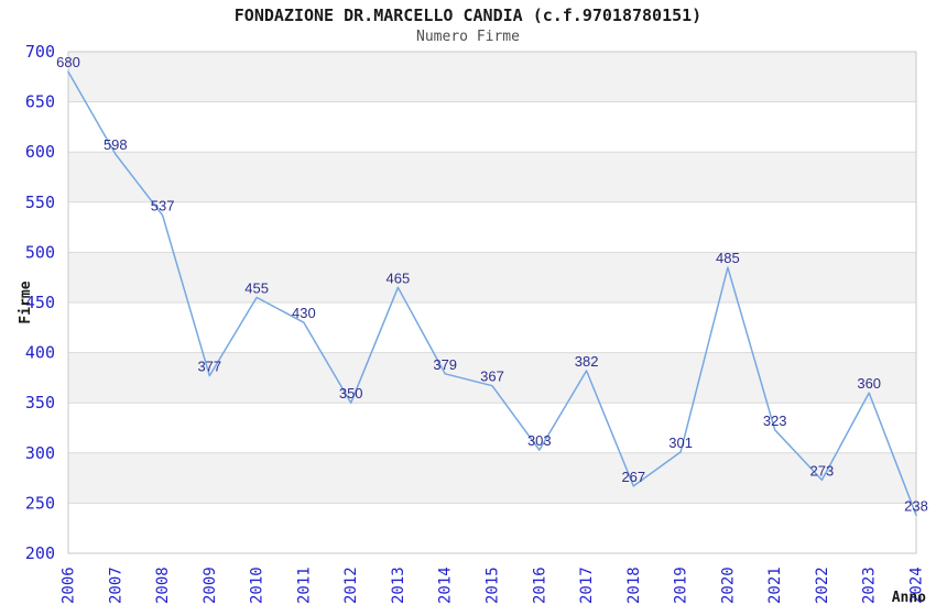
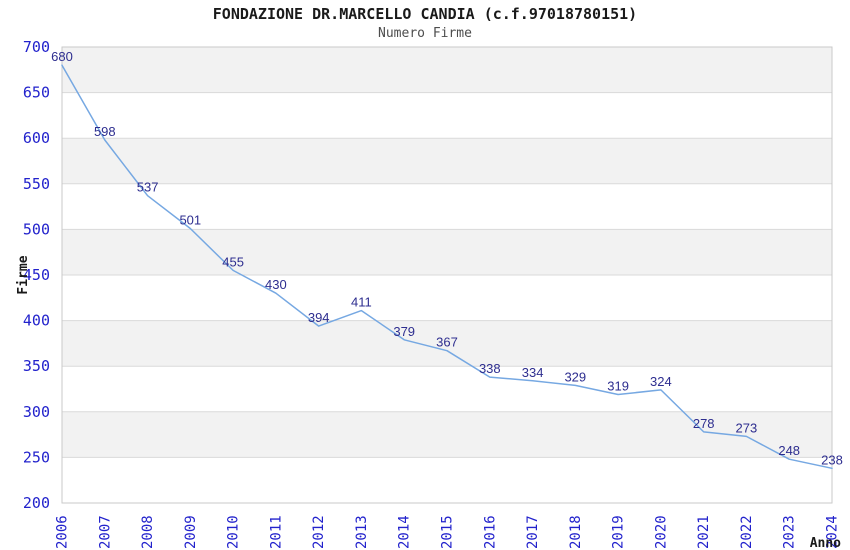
2009: 377 -> 501
2012: 350 -> 394
2013: 465 -> 411
2016: 303 -> 338
2017: 382 -> 334
2018: 267 -> 329
2019: 301 -> 319
2020: 485 -> 324
2021: 323 -> 278
2023: 360 -> 248
